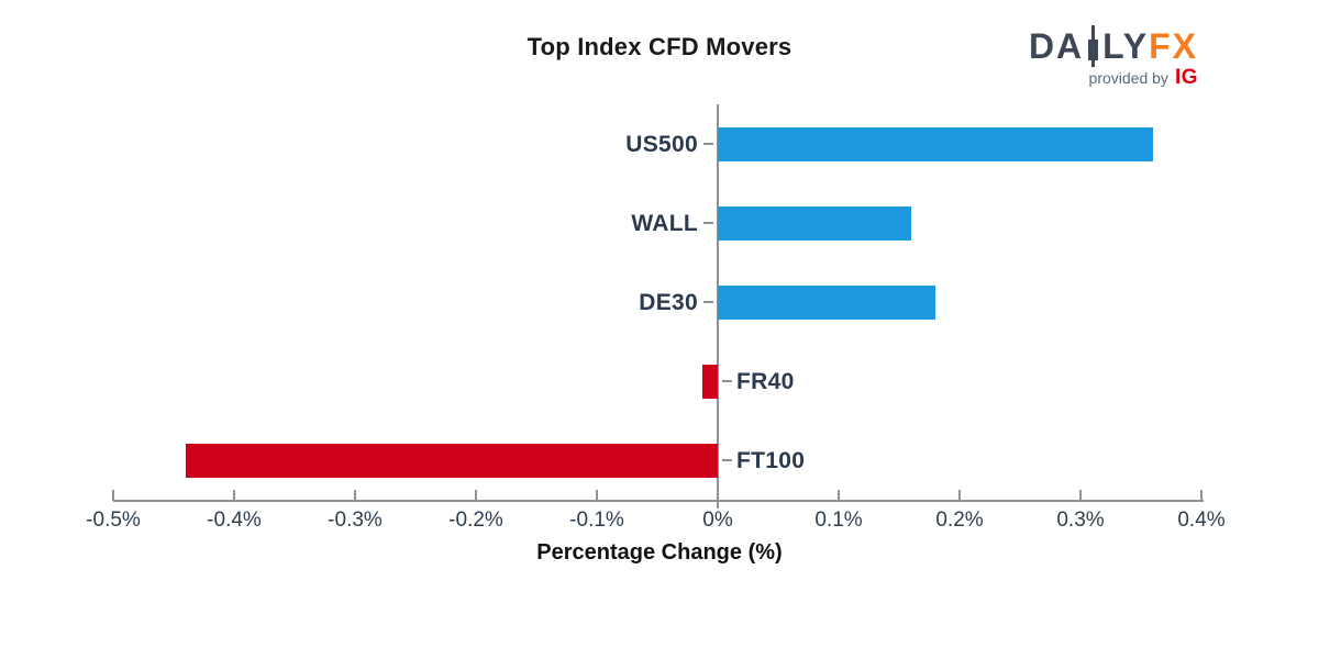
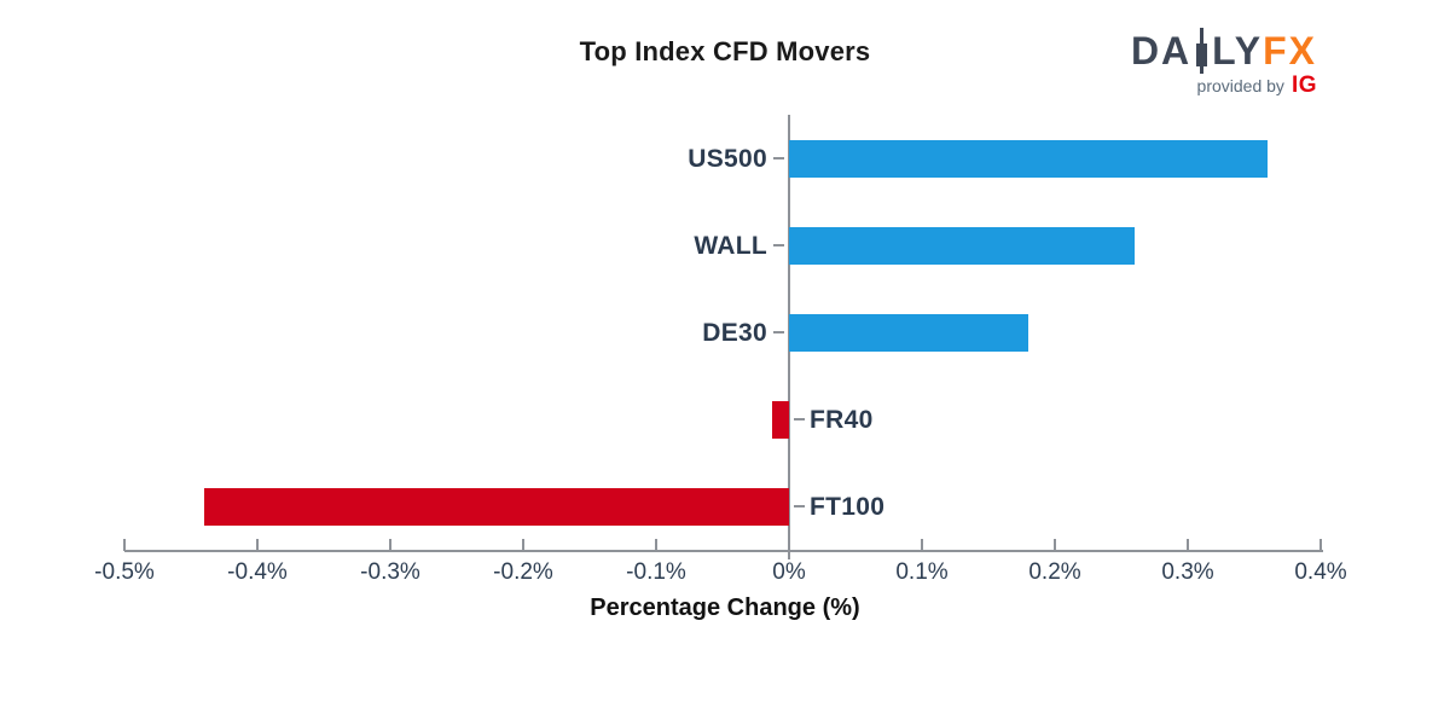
WALL: 0.16% -> 0.26%
